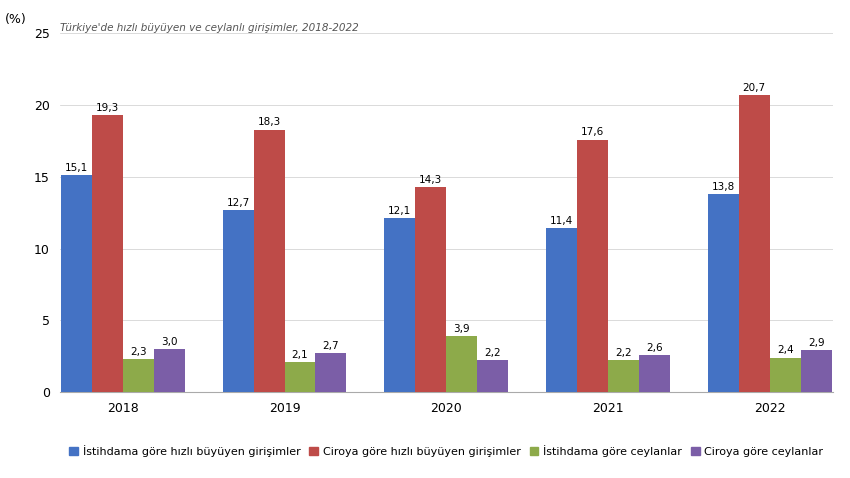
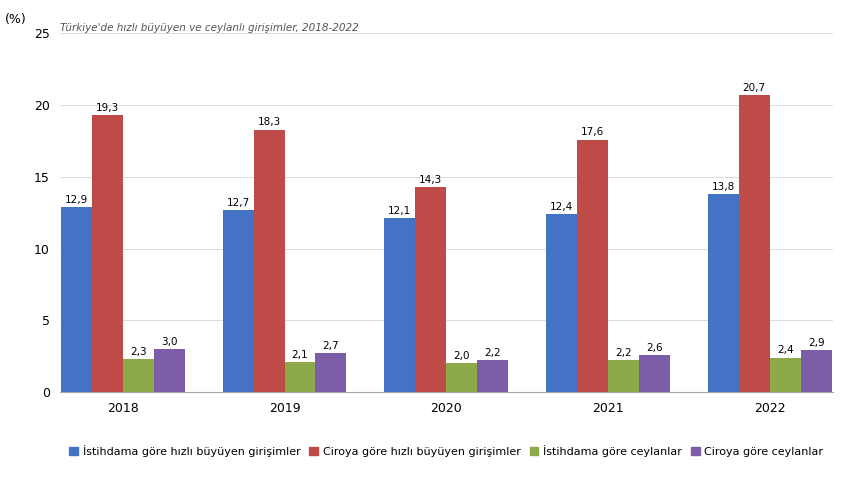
İstihdama göre hızlı büyüyen girişimler/2018: 15,1 -> 12,9
İstihdama göre ceylanlar/2020: 3,9 -> 2,0
İstihdama göre hızlı büyüyen girişimler/2021: 11,4 -> 12,4
